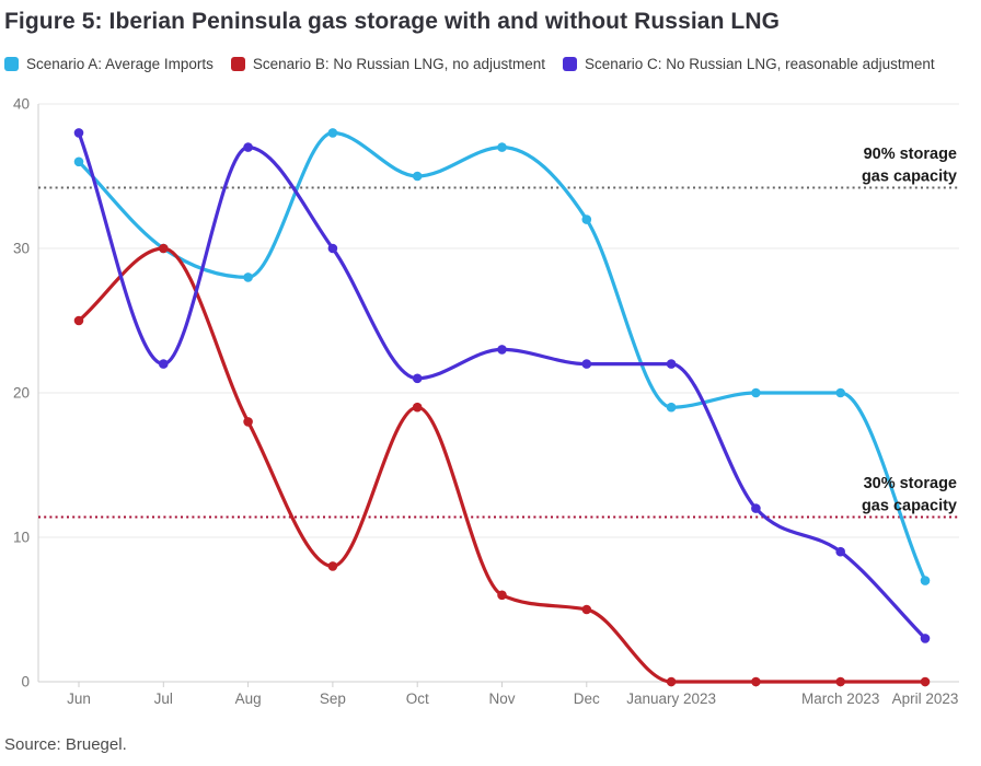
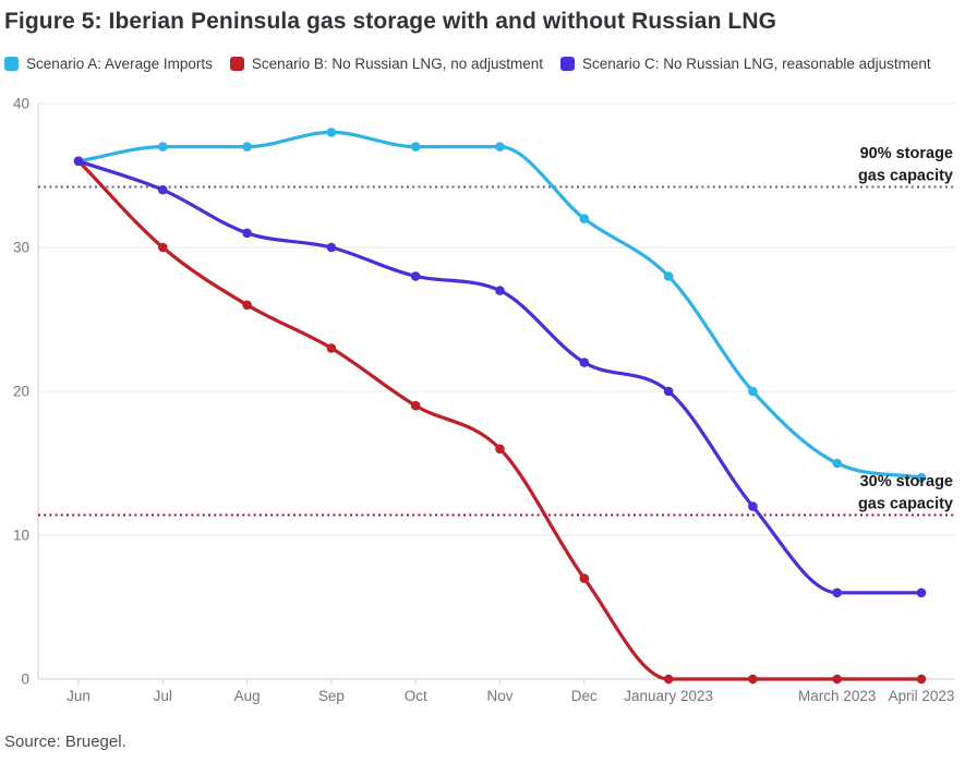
Scenario B: No Russian LNG, no adjustment/Jun: 25 -> 36
Scenario C: No Russian LNG, reasonable adjustment/Jun: 38 -> 36
Scenario A: Average Imports/Jul: 30 -> 37
Scenario C: No Russian LNG, reasonable adjustment/Jul: 22 -> 34
Scenario A: Average Imports/Aug: 28 -> 37
Scenario B: No Russian LNG, no adjustment/Aug: 18 -> 26
Scenario C: No Russian LNG, reasonable adjustment/Aug: 37 -> 31
Scenario B: No Russian LNG, no adjustment/Sep: 8 -> 23
Scenario A: Average Imports/Oct: 35 -> 37
Scenario C: No Russian LNG, reasonable adjustment/Oct: 21 -> 28
Scenario B: No Russian LNG, no adjustment/Nov: 6 -> 16
Scenario C: No Russian LNG, reasonable adjustment/Nov: 23 -> 27
Scenario B: No Russian LNG, no adjustment/Dec: 5 -> 7
Scenario A: Average Imports/January 2023: 19 -> 28
Scenario C: No Russian LNG, reasonable adjustment/January 2023: 22 -> 20
Scenario A: Average Imports/March 2023: 20 -> 15
Scenario C: No Russian LNG, reasonable adjustment/March 2023: 9 -> 6
Scenario A: Average Imports/April 2023: 7 -> 14
Scenario C: No Russian LNG, reasonable adjustment/April 2023: 3 -> 6
